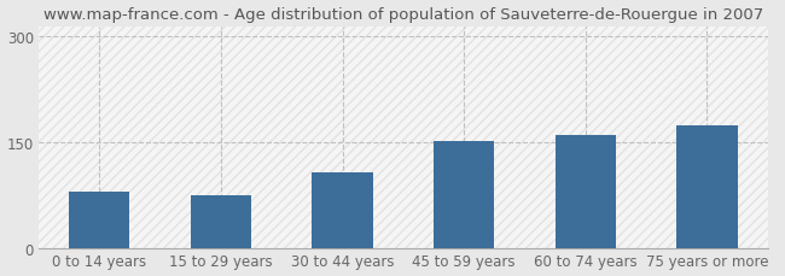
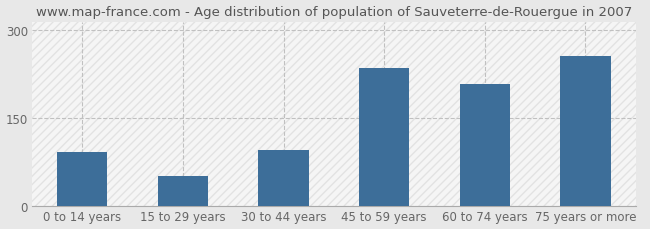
0 to 14 years: 80 -> 92
15 to 29 years: 75 -> 52
30 to 44 years: 108 -> 96
45 to 59 years: 152 -> 236
60 to 74 years: 160 -> 208
75 years or more: 175 -> 256
